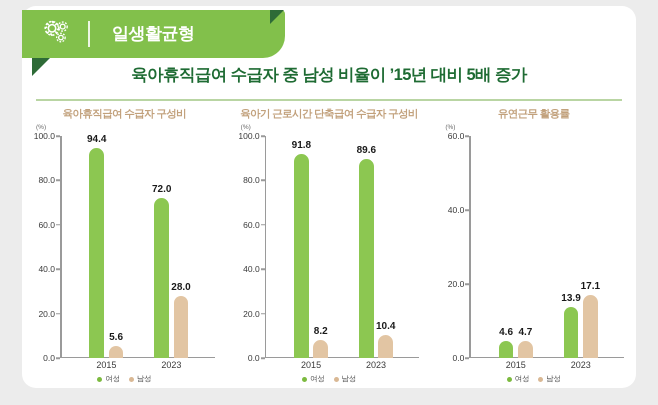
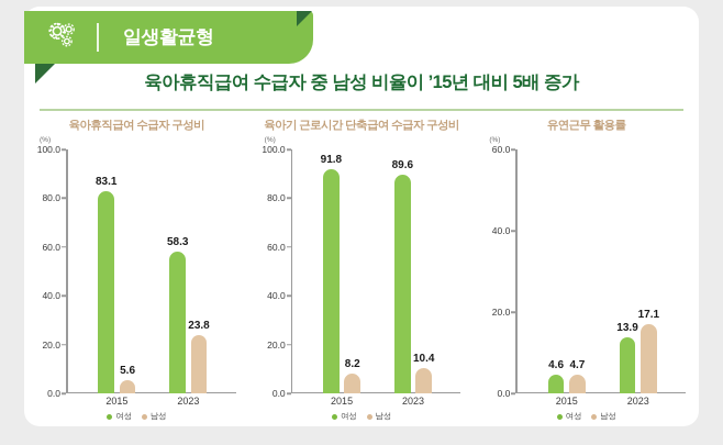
육아휴직급여 수급자 구성비/여성/2015: 94.4 -> 83.1
육아휴직급여 수급자 구성비/여성/2023: 72.0 -> 58.3
육아휴직급여 수급자 구성비/남성/2023: 28.0 -> 23.8
